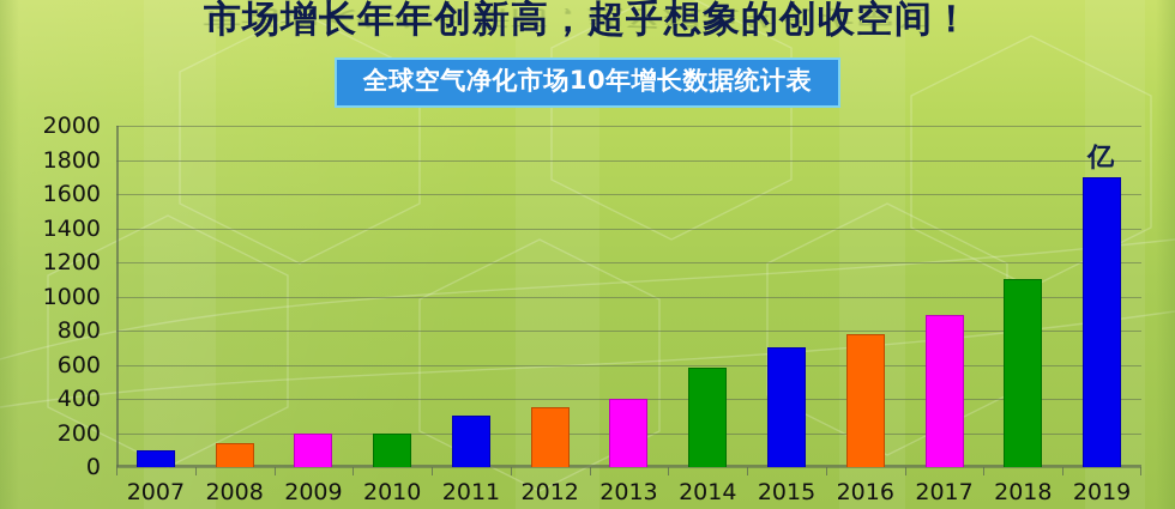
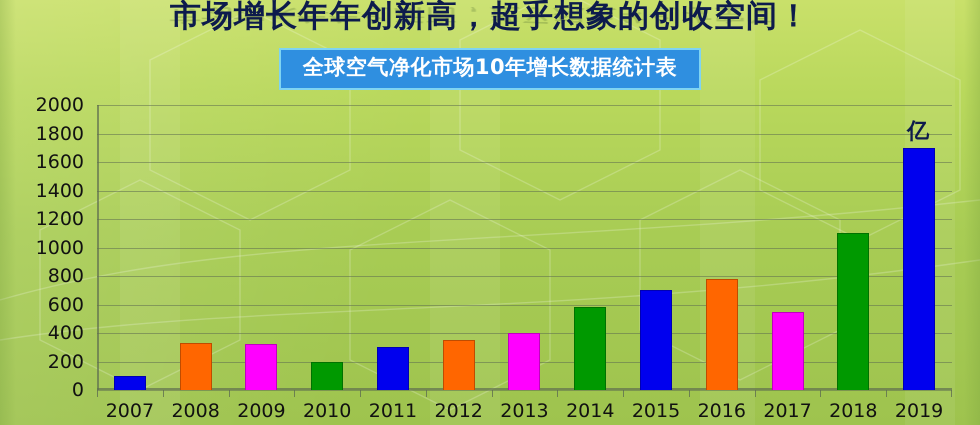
2008: 140 -> 330
2009: 200 -> 320
2017: 890 -> 550
